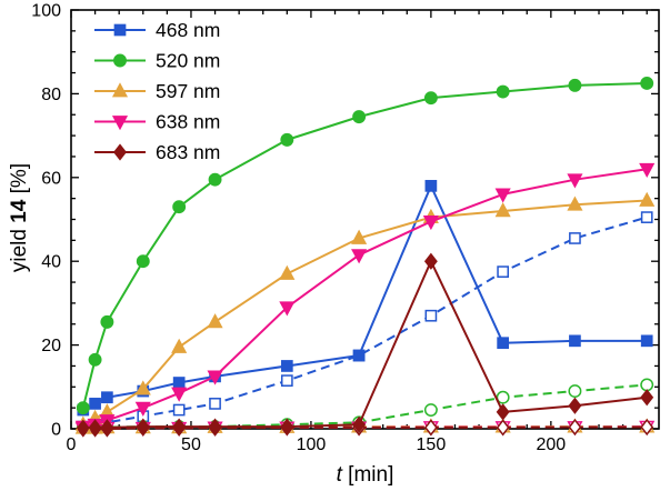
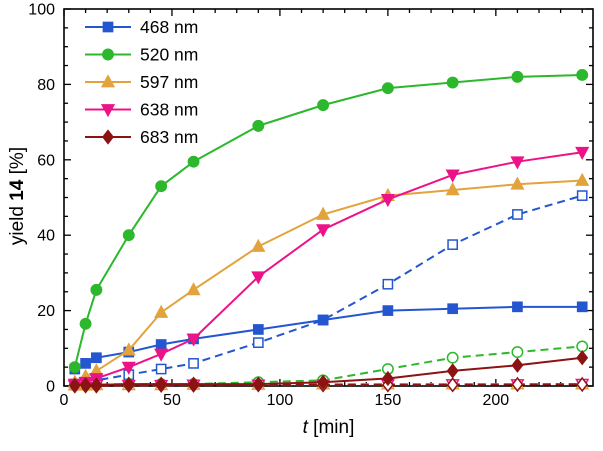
468 nm/150: 58 -> 20
683 nm/150: 40 -> 2
